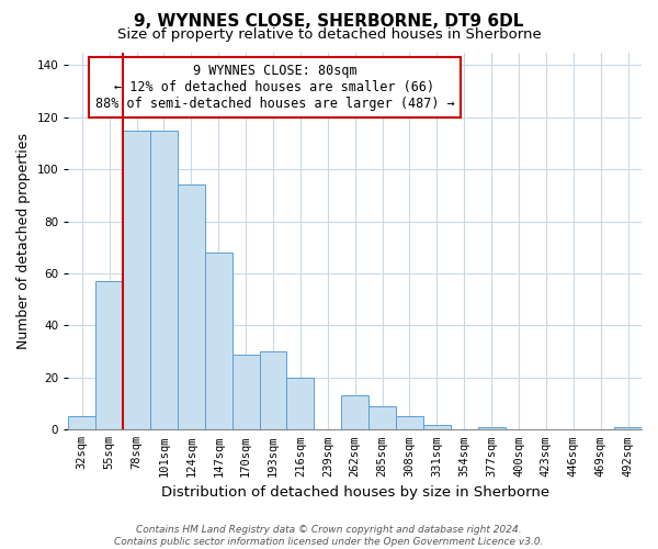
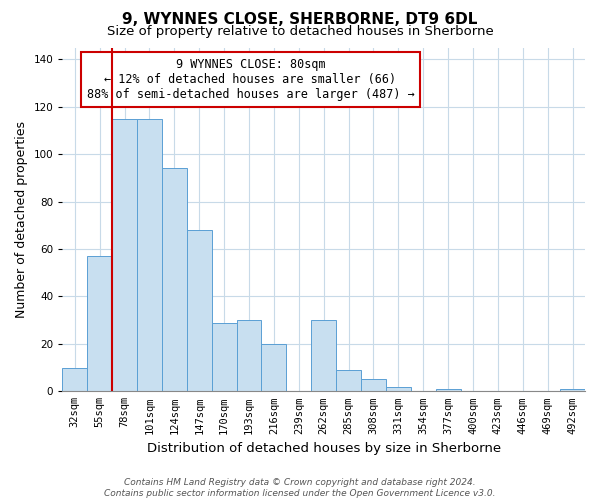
32sqm: 5 -> 10
262sqm: 13 -> 30
